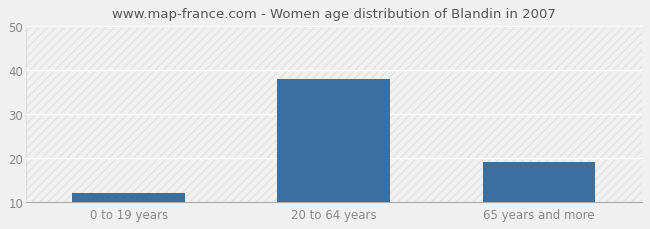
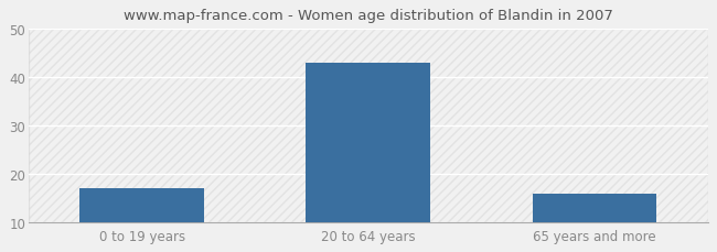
0 to 19 years: 12 -> 17
20 to 64 years: 38 -> 43
65 years and more: 19 -> 16
